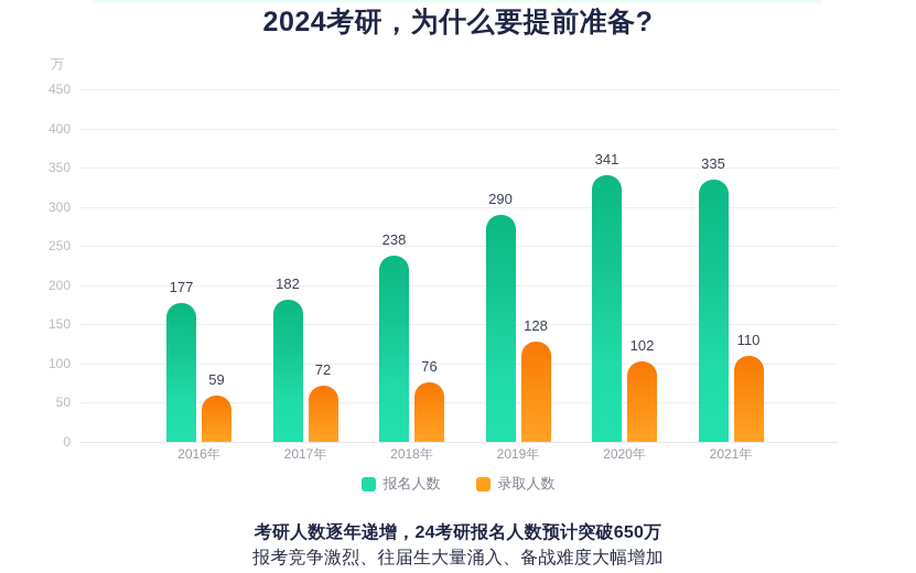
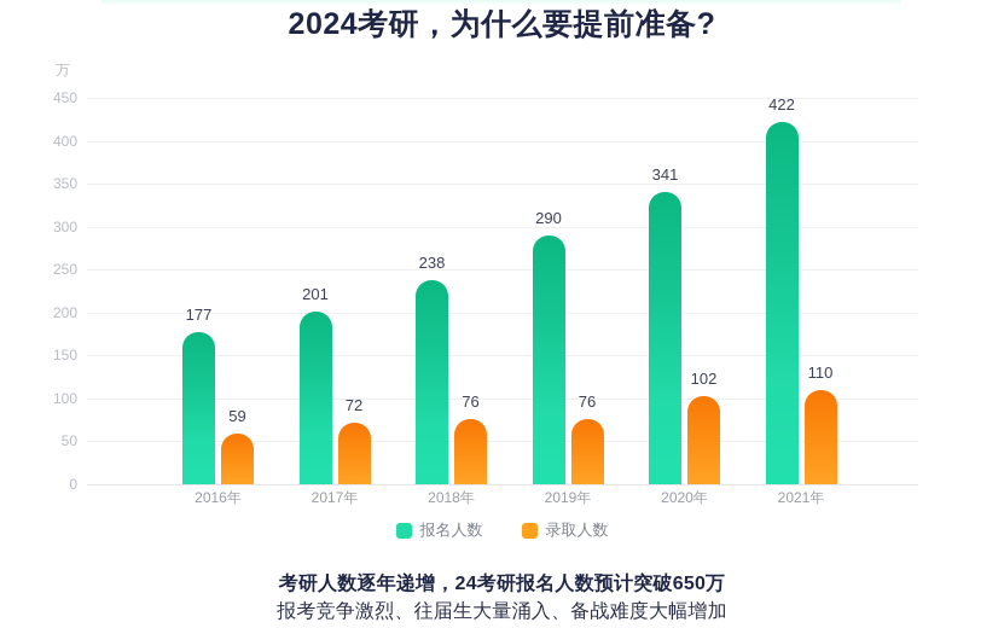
报名人数/2017年: 182 -> 201
录取人数/2019年: 128 -> 76
报名人数/2021年: 335 -> 422
